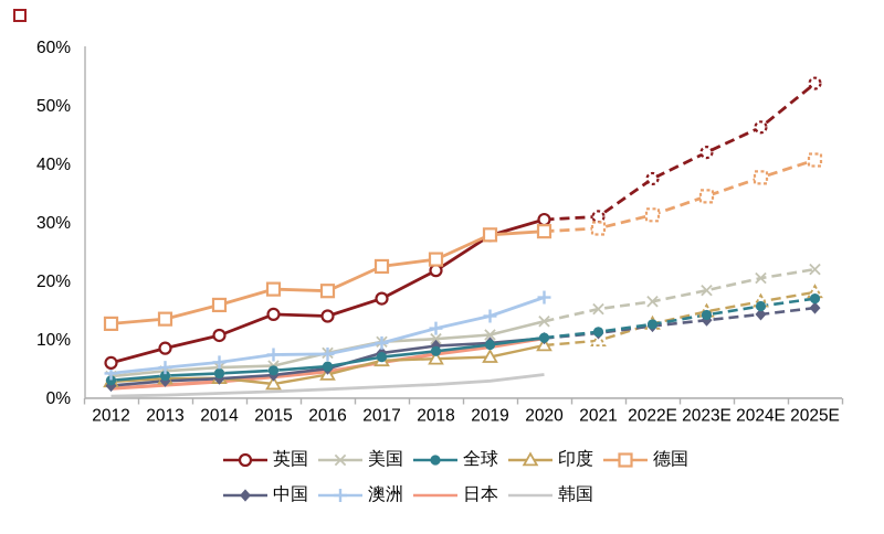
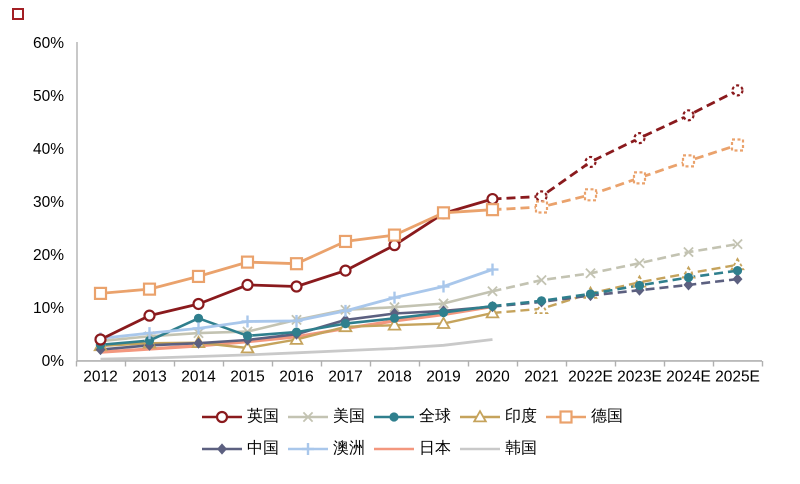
英国/2012: 6% -> 4%
全球/2014: 4% -> 8%
英国/2025E: 54% -> 51%
